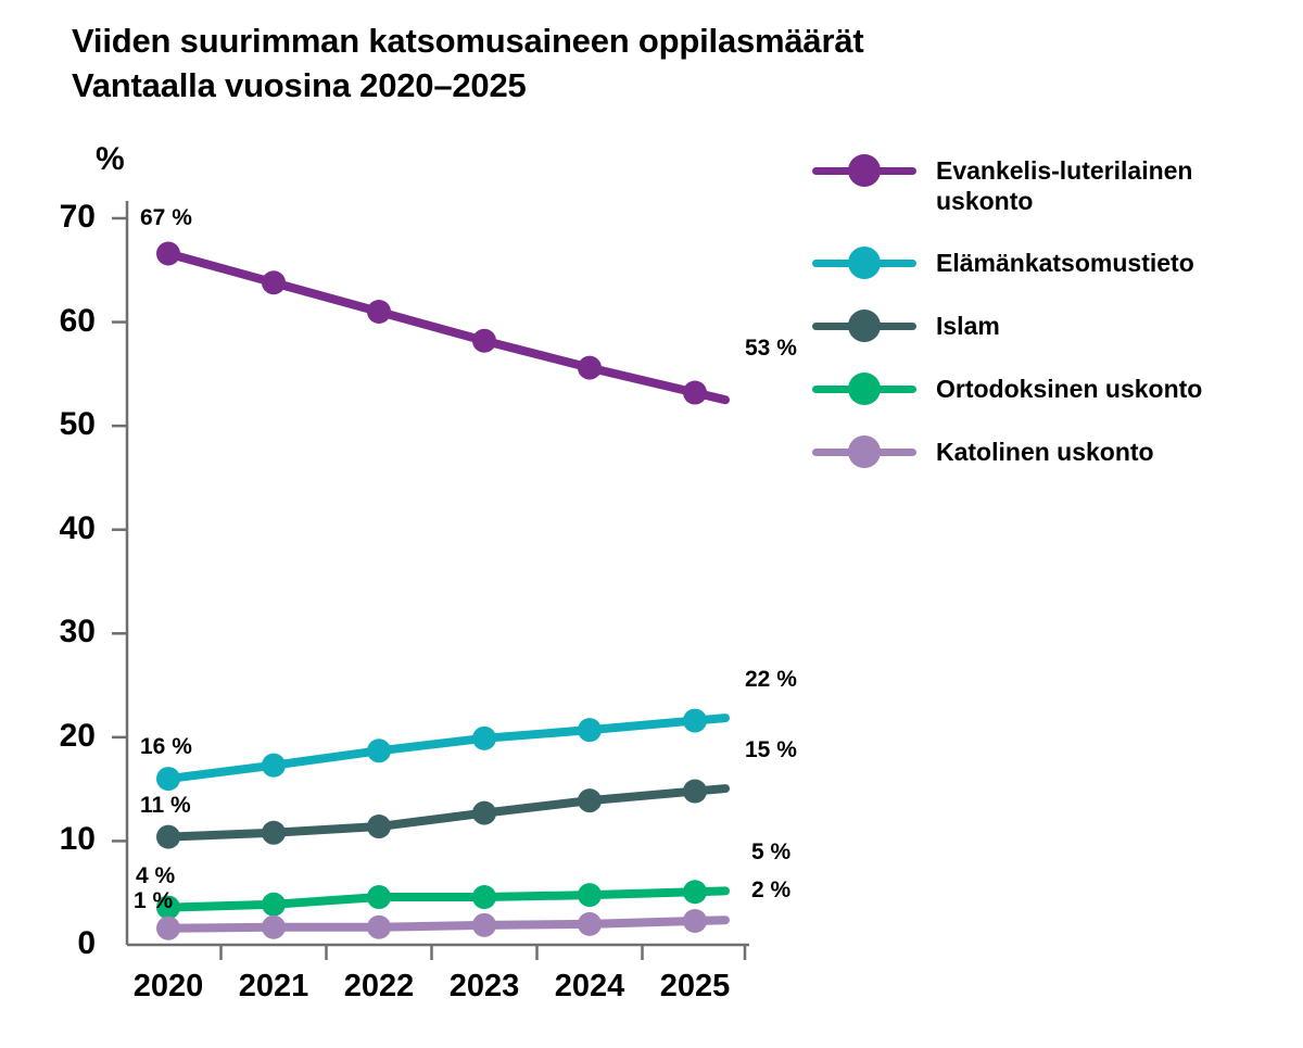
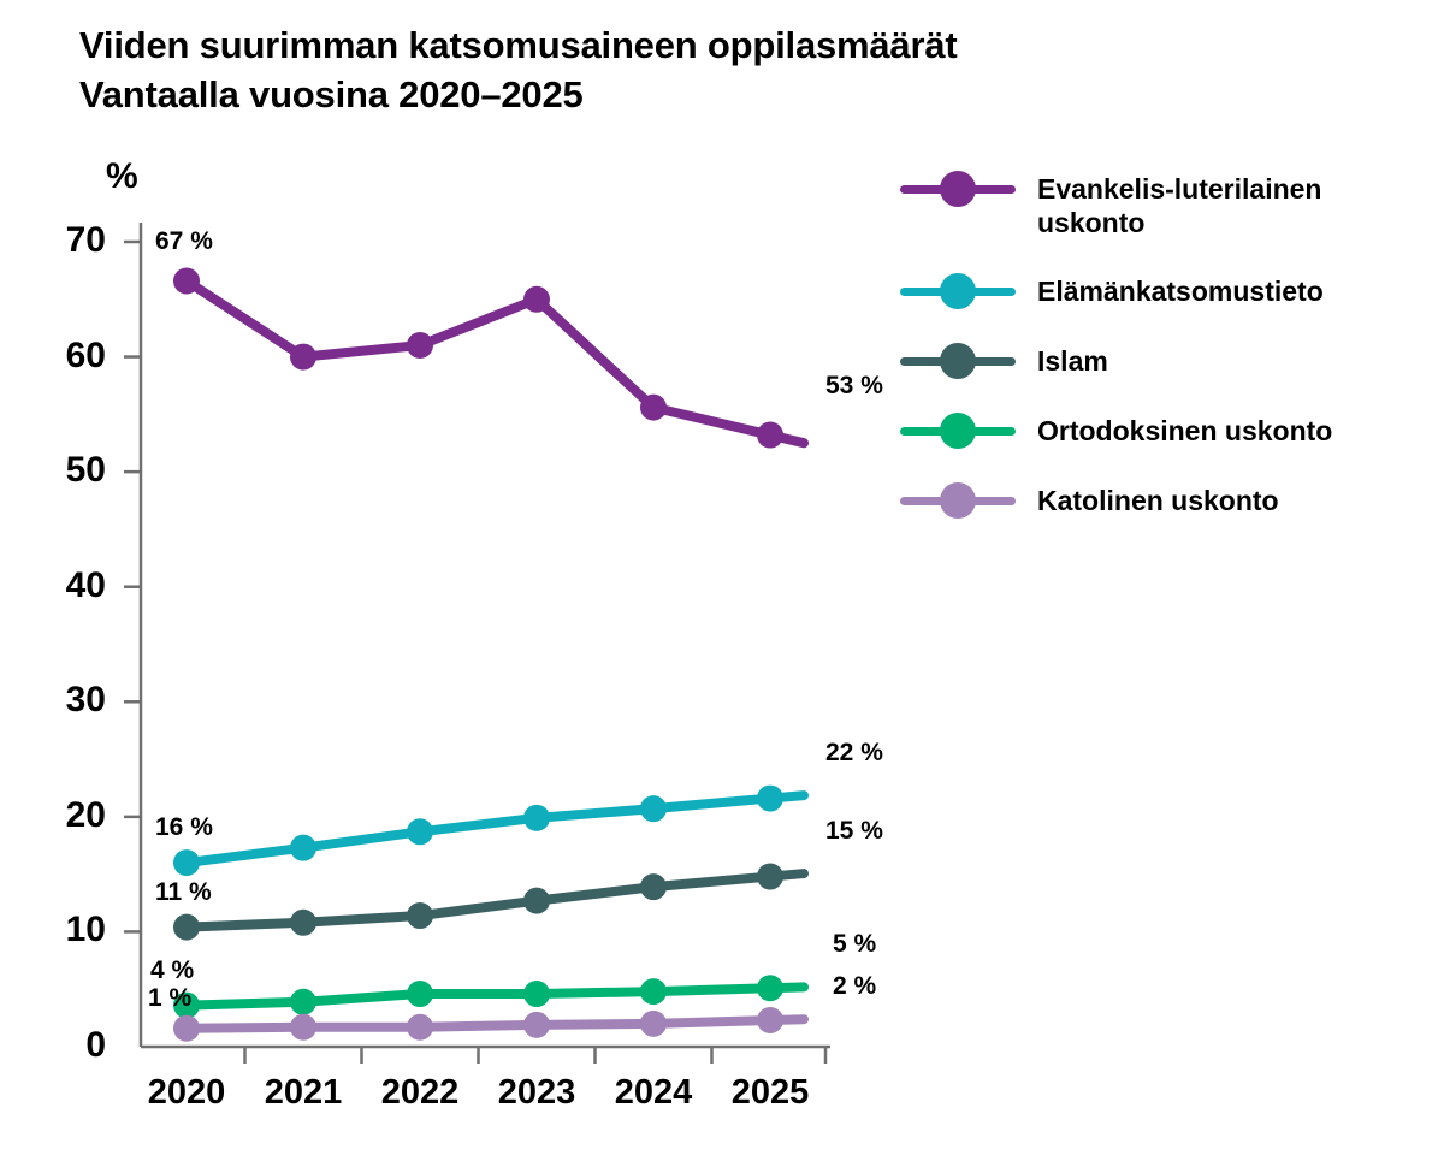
Evankelis-luterilainen uskonto/2021: 64 -> 60
Evankelis-luterilainen uskonto/2023: 58 -> 65
